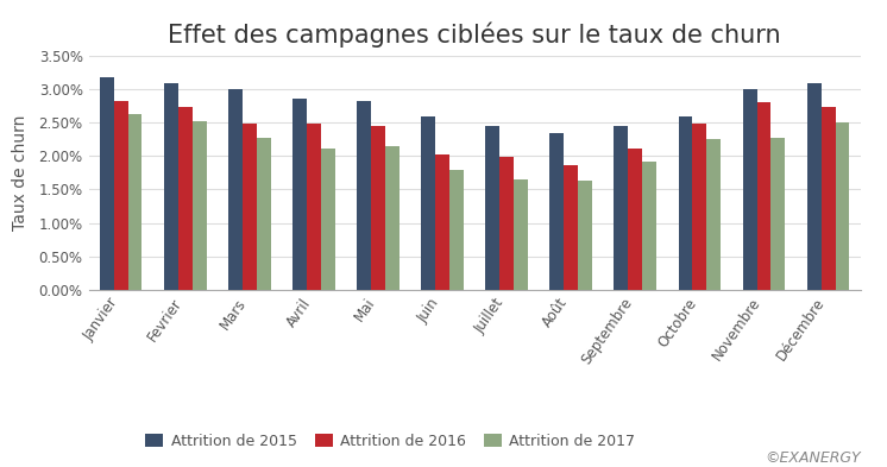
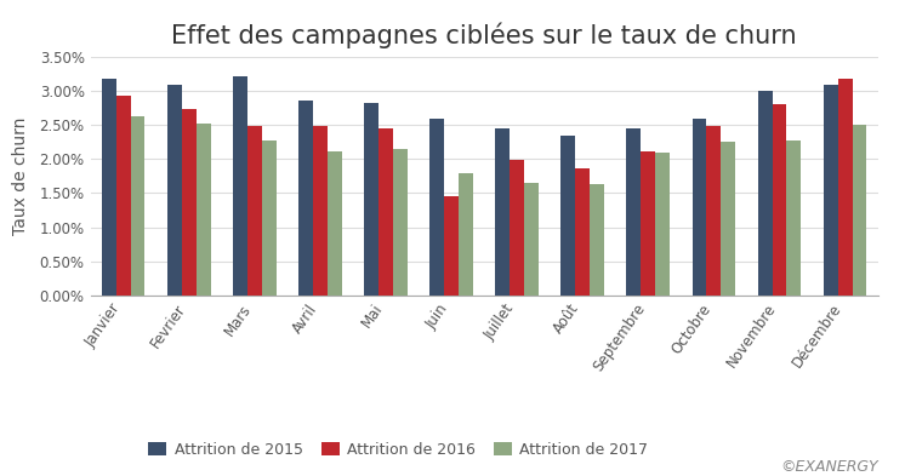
Attrition de 2016/Janvier: 2.83% -> 2.94%
Attrition de 2015/Mars: 3.00% -> 3.22%
Attrition de 2016/Juin: 2.02% -> 1.46%
Attrition de 2017/Septembre: 1.91% -> 2.10%
Attrition de 2016/Décembre: 2.73% -> 3.18%
